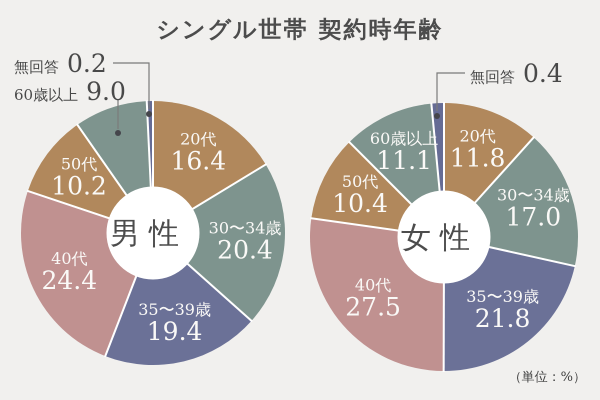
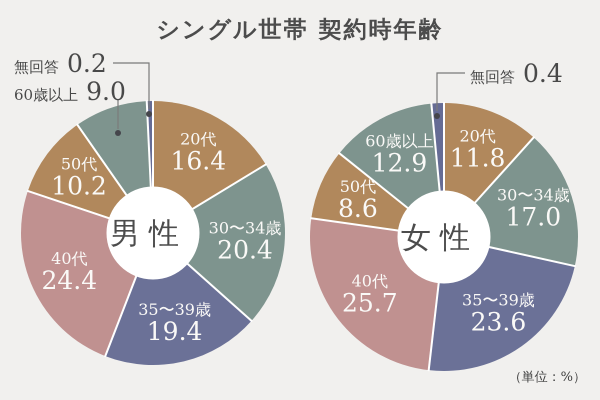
女性/35〜39歳: 21.8 -> 23.6
女性/40代: 27.5 -> 25.7
女性/50代: 10.4 -> 8.6
女性/60歳以上: 11.1 -> 12.9
